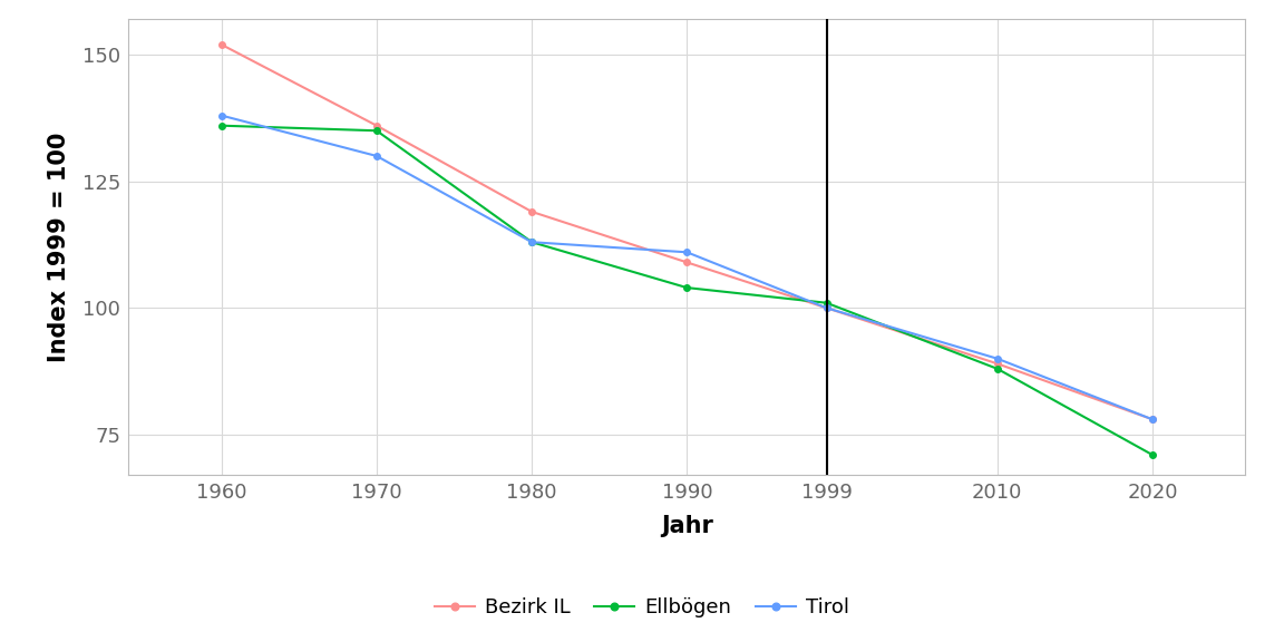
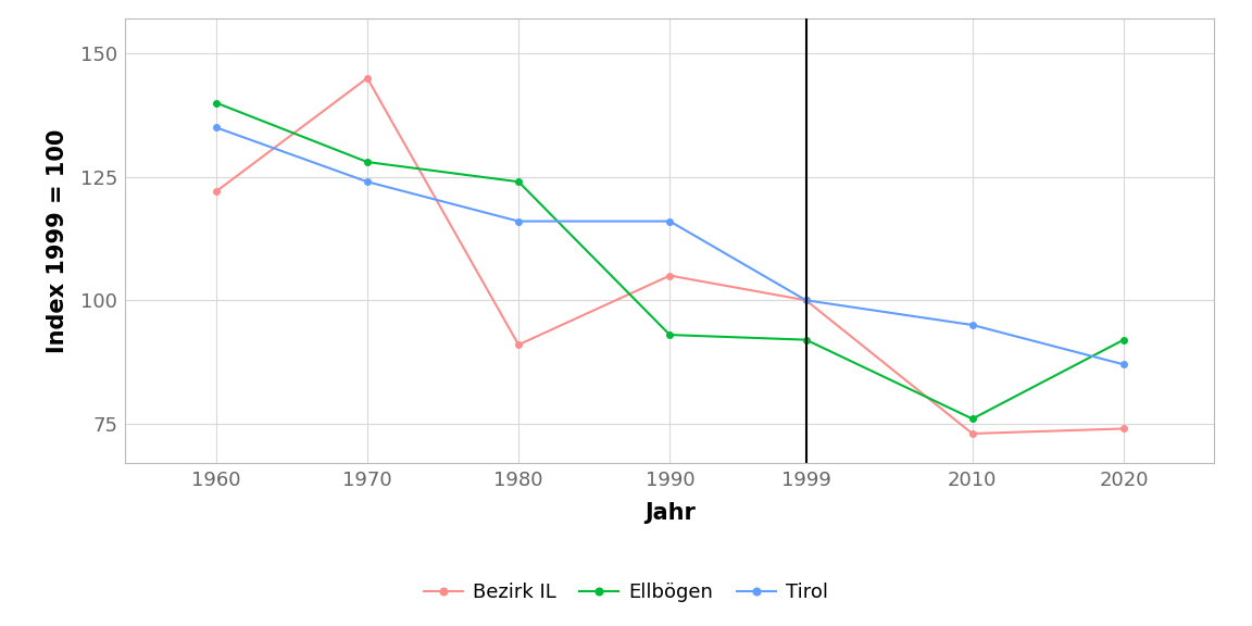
Bezirk IL/1960: 152 -> 122
Ellbögen/1960: 136 -> 140
Tirol/1960: 138 -> 135
Bezirk IL/1970: 136 -> 145
Ellbögen/1970: 135 -> 128
Tirol/1970: 130 -> 124
Bezirk IL/1980: 119 -> 91
Ellbögen/1980: 113 -> 124
Tirol/1980: 113 -> 116
Bezirk IL/1990: 109 -> 105
Ellbögen/1990: 104 -> 93
Tirol/1990: 111 -> 116
Ellbögen/1999: 101 -> 92
Bezirk IL/2010: 89 -> 73
Ellbögen/2010: 88 -> 76
Tirol/2010: 90 -> 95
Bezirk IL/2020: 78 -> 74
Ellbögen/2020: 71 -> 92
Tirol/2020: 78 -> 87
